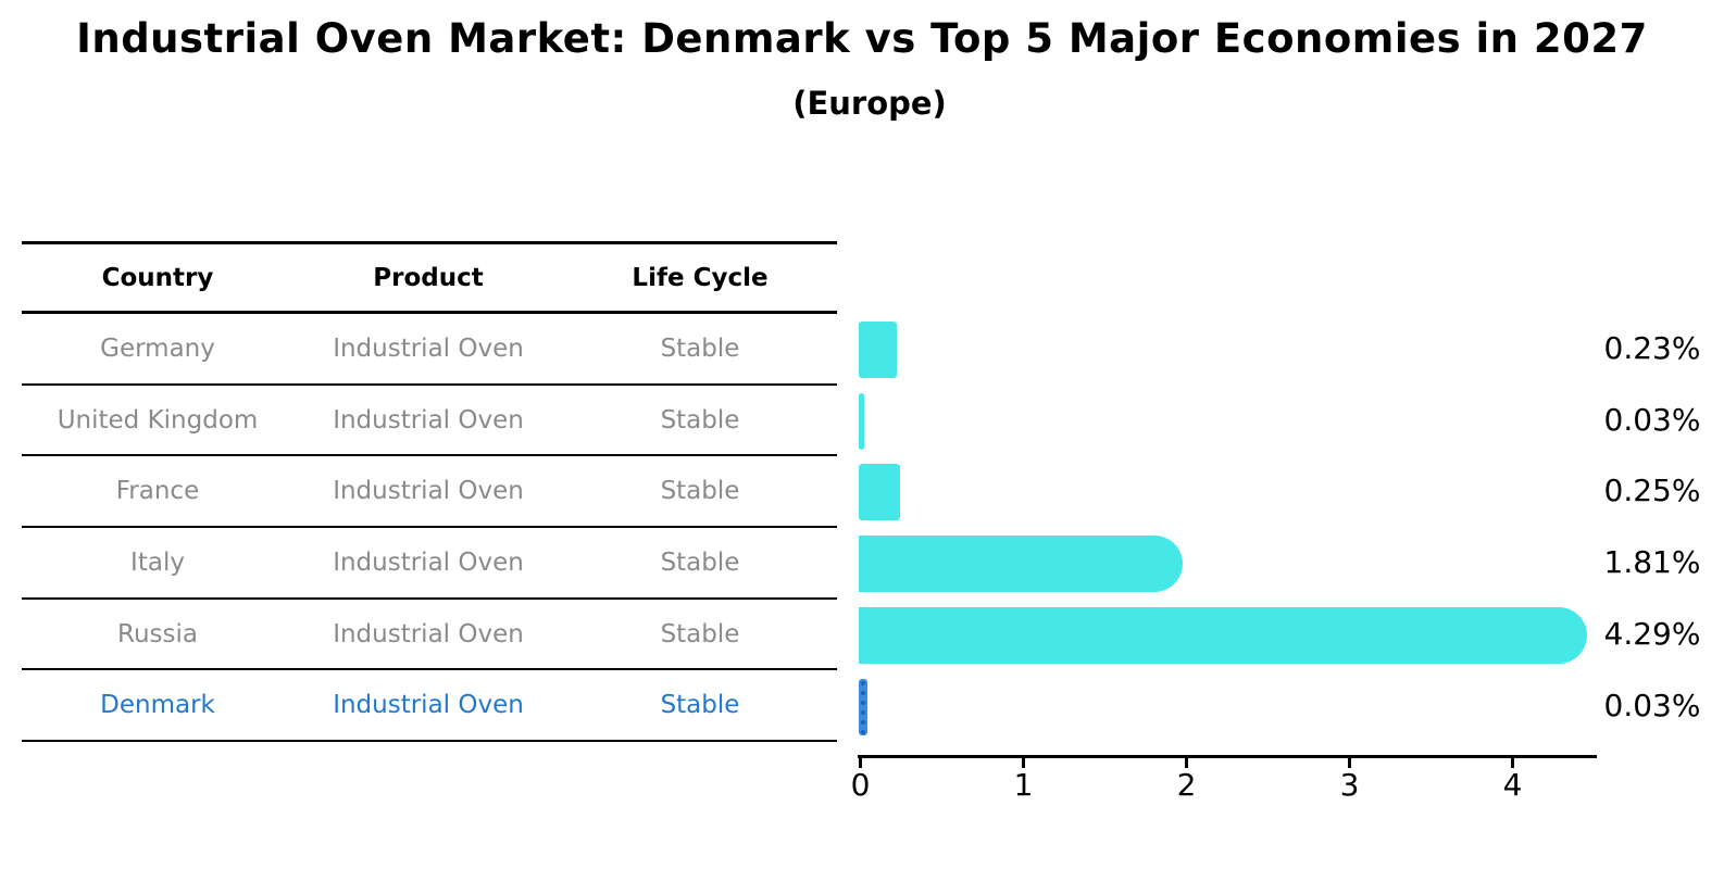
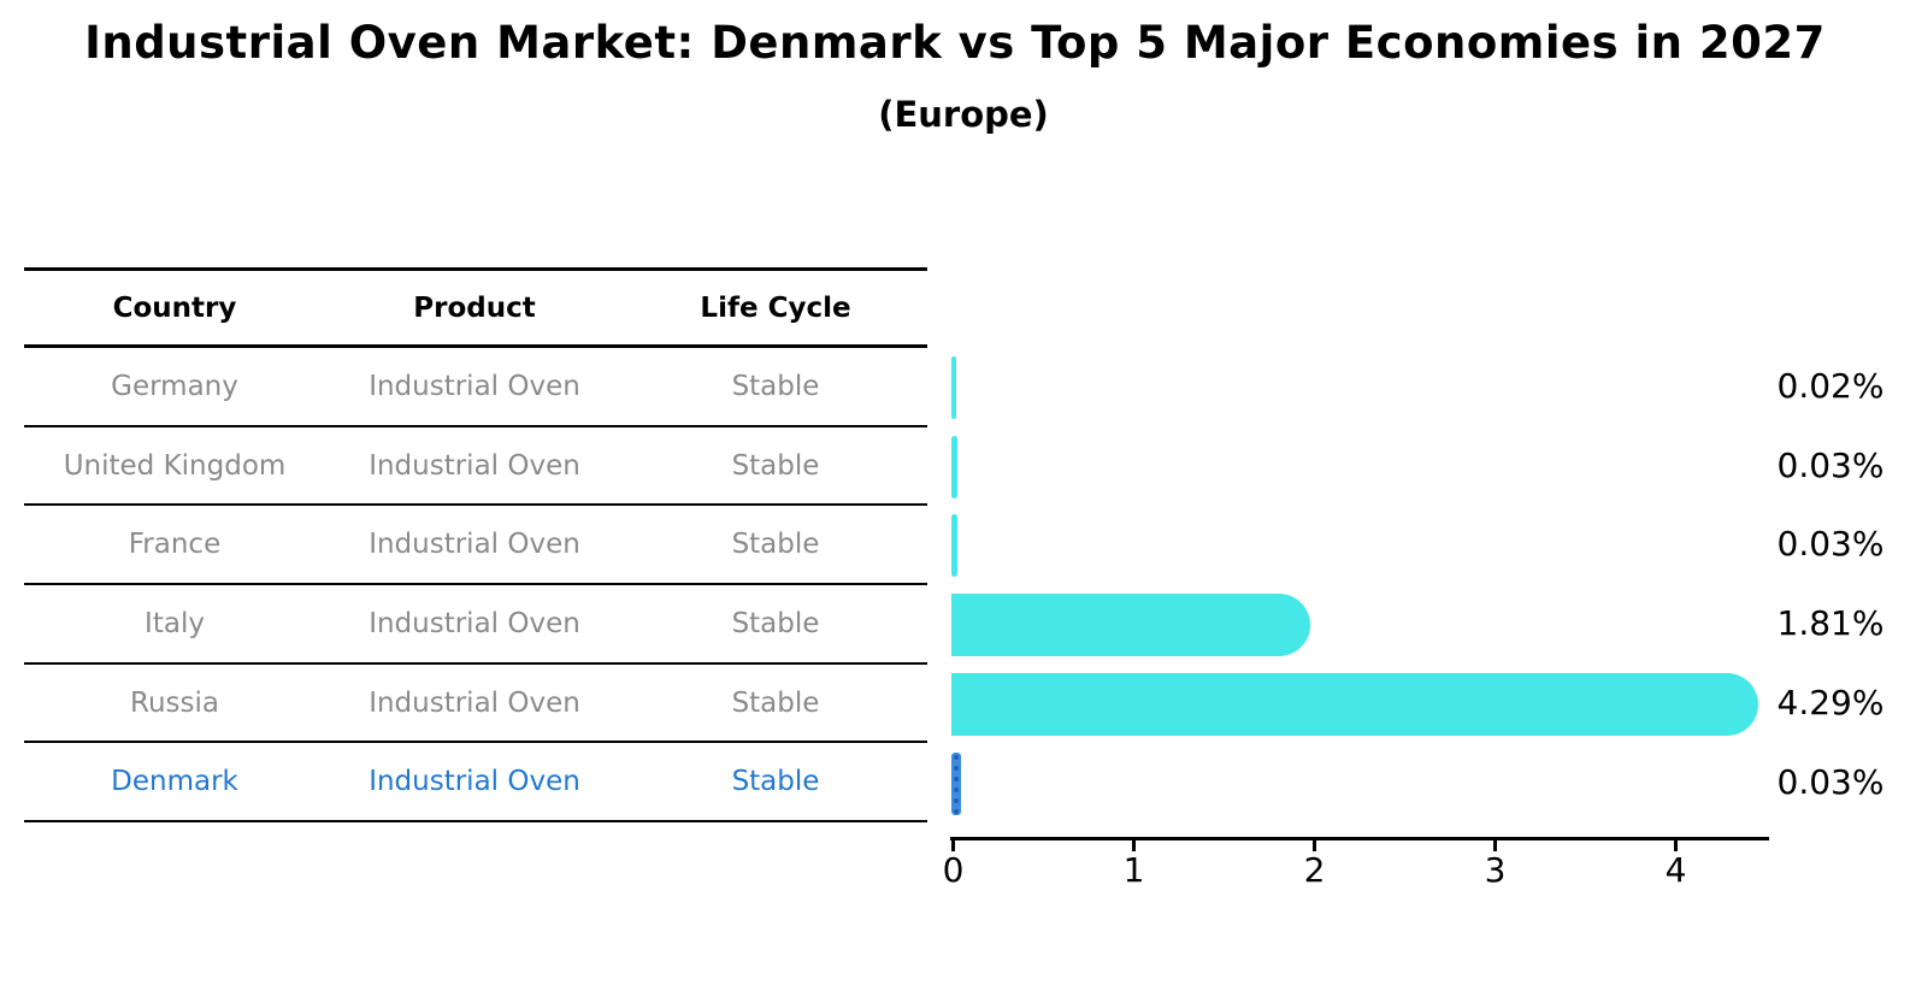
Germany: 0.23% -> 0.02%
France: 0.25% -> 0.03%
